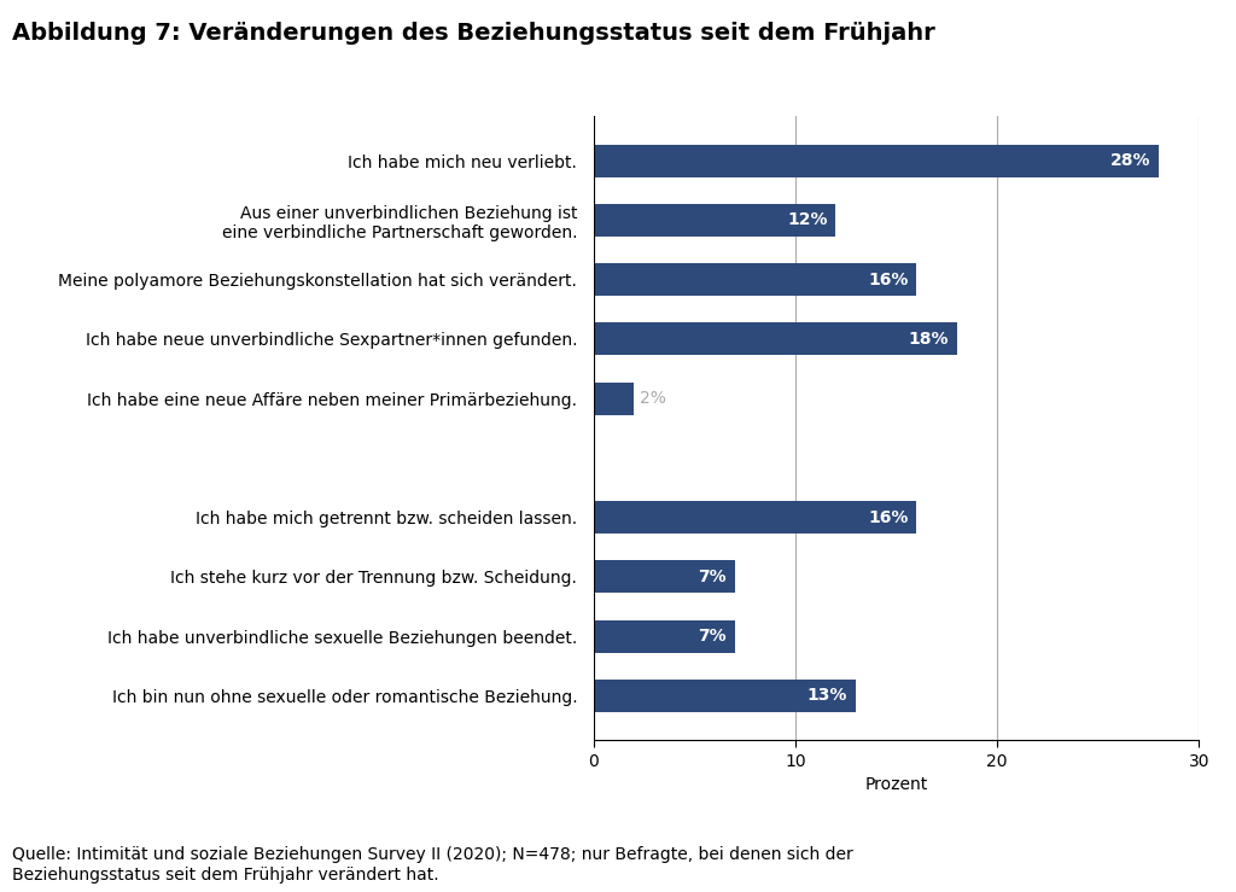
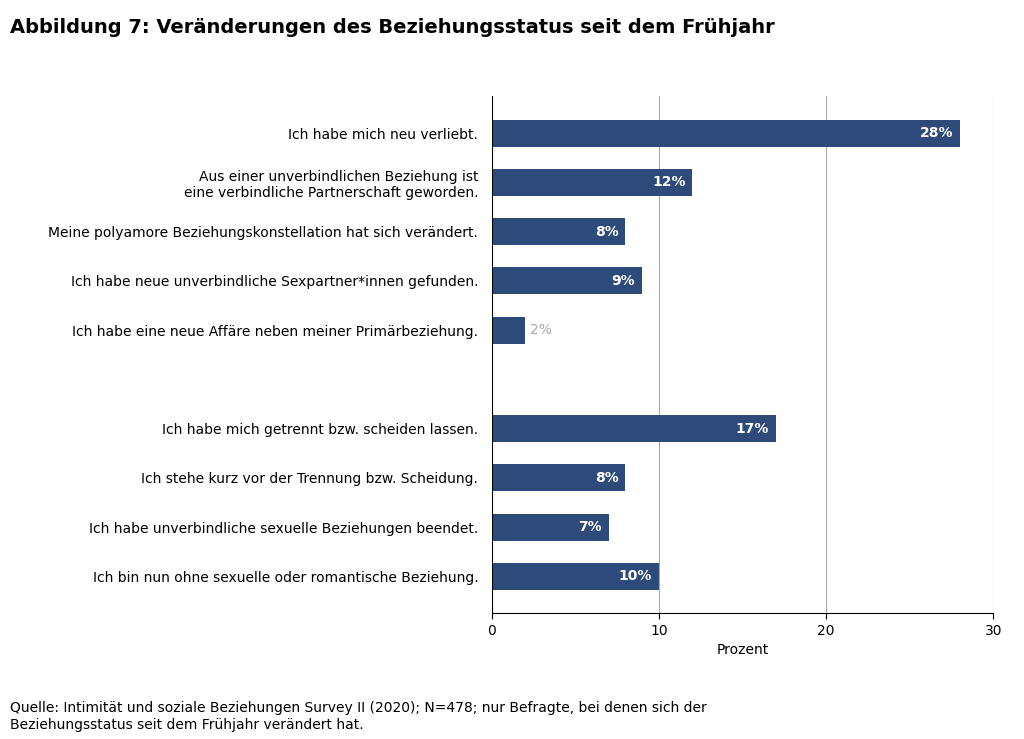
Meine polyamore Beziehungskonstellation hat sich verändert.: 16% -> 8%
Ich habe neue unverbindliche Sexpartner*innen gefunden.: 18% -> 9%
Ich habe mich getrennt bzw. scheiden lassen.: 16% -> 17%
Ich stehe kurz vor der Trennung bzw. Scheidung.: 7% -> 8%
Ich bin nun ohne sexuelle oder romantische Beziehung.: 13% -> 10%
